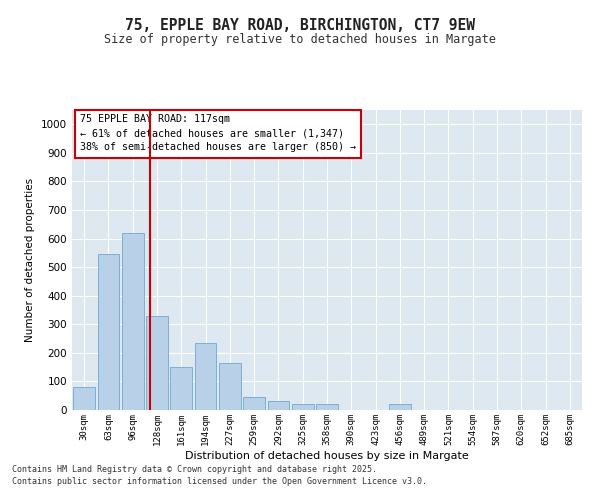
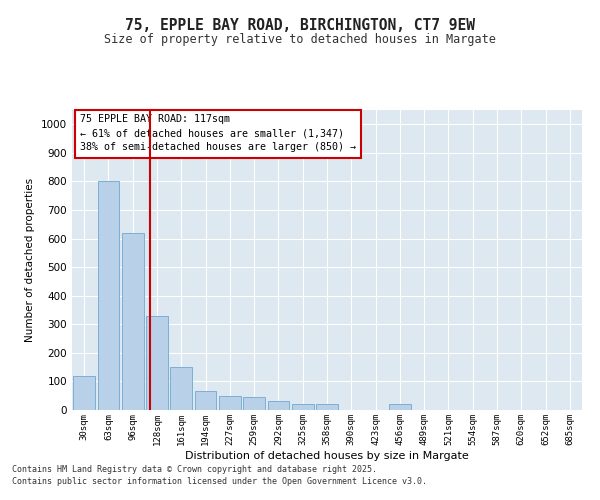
30sqm: 80 -> 120
63sqm: 545 -> 800
194sqm: 235 -> 65
227sqm: 165 -> 50
